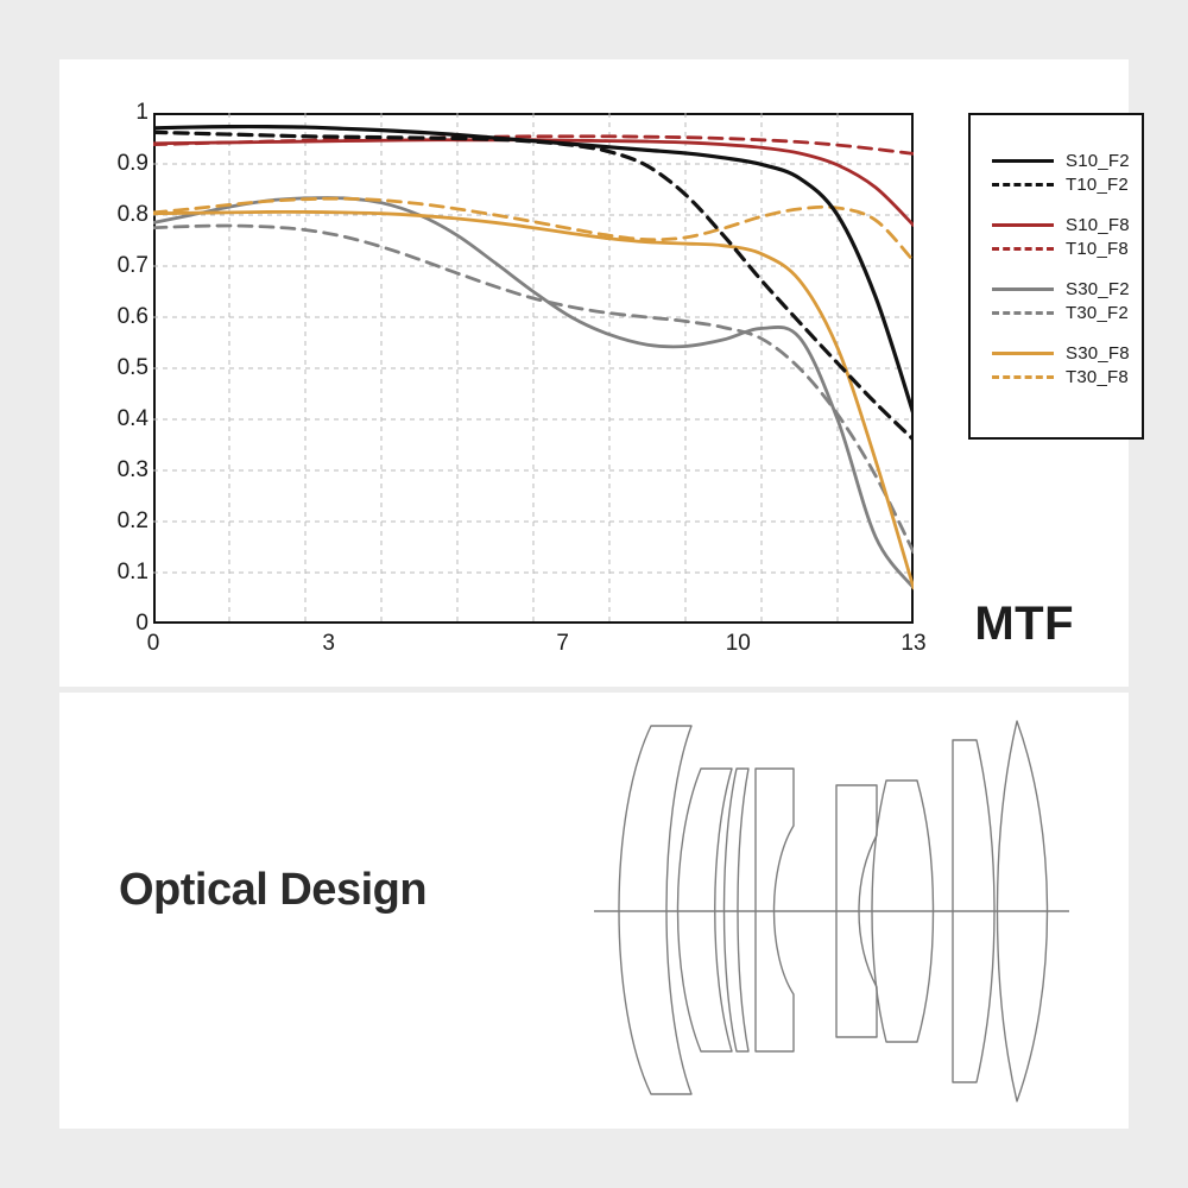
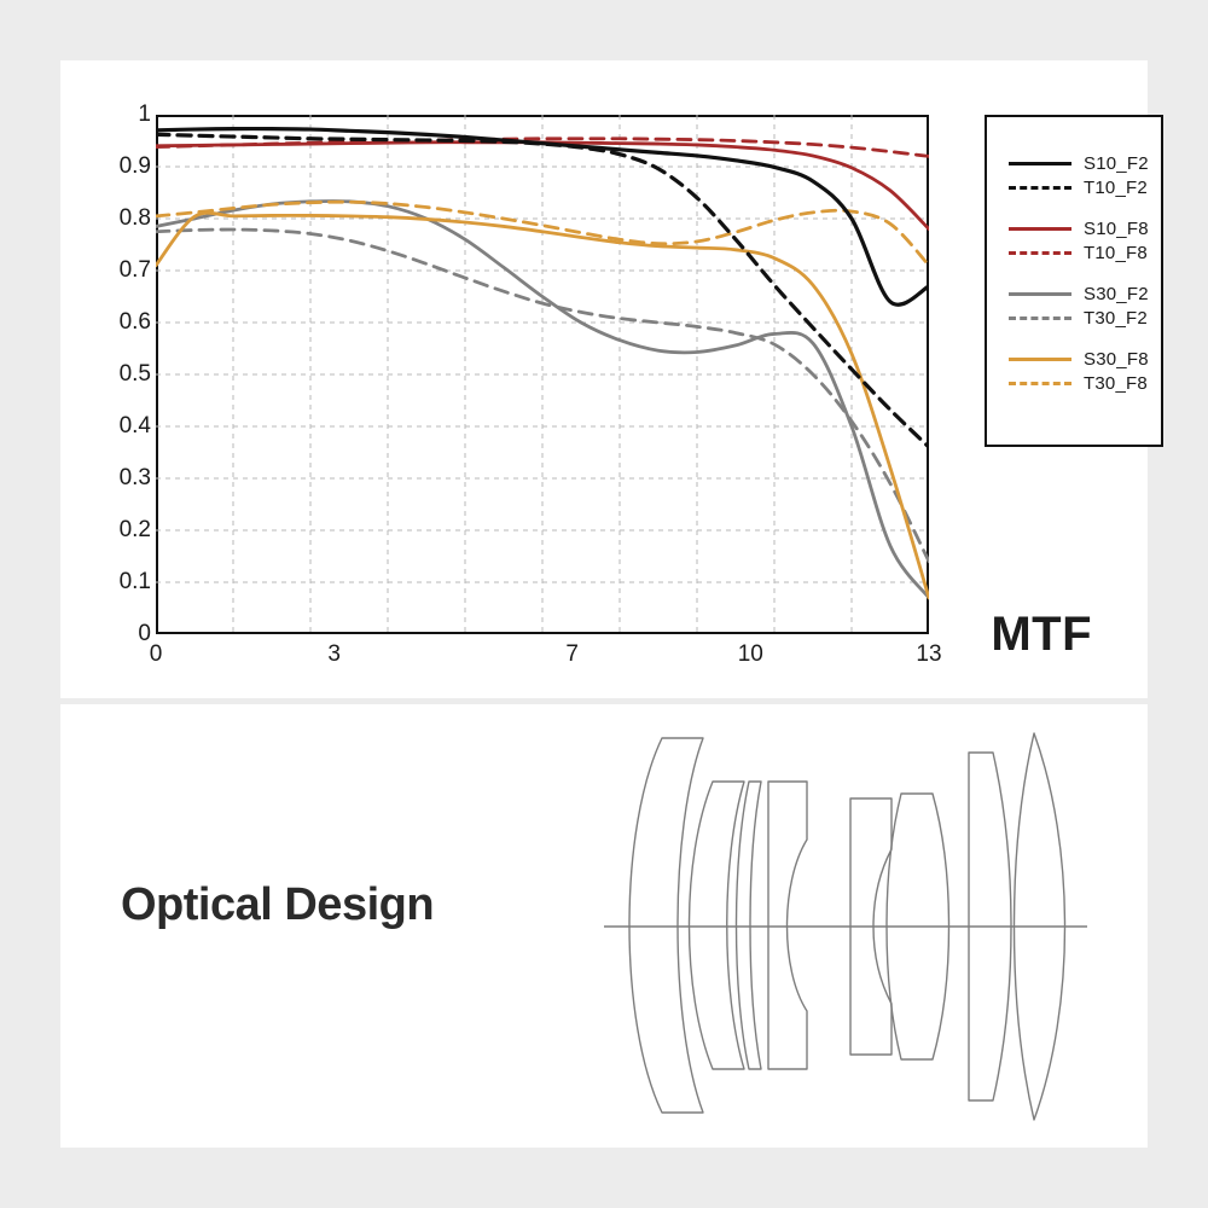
S30_F8/0: 0.80 -> 0.71
S10_F2/13: 0.41 -> 0.67
